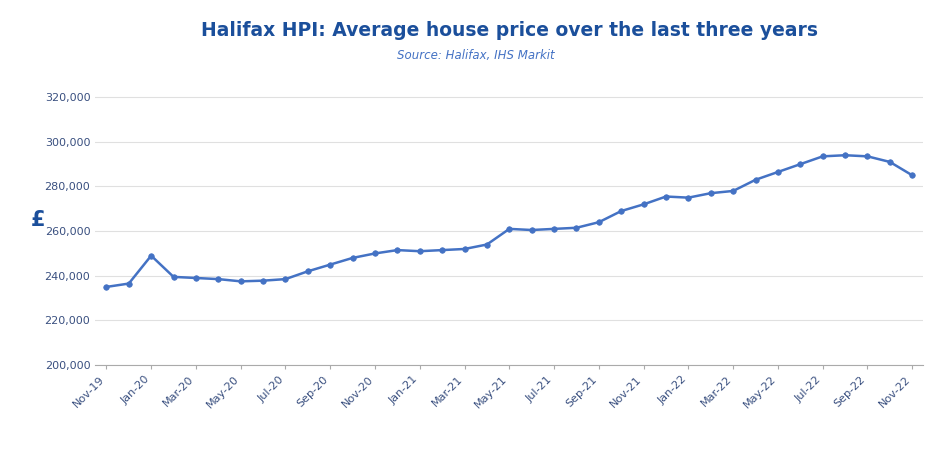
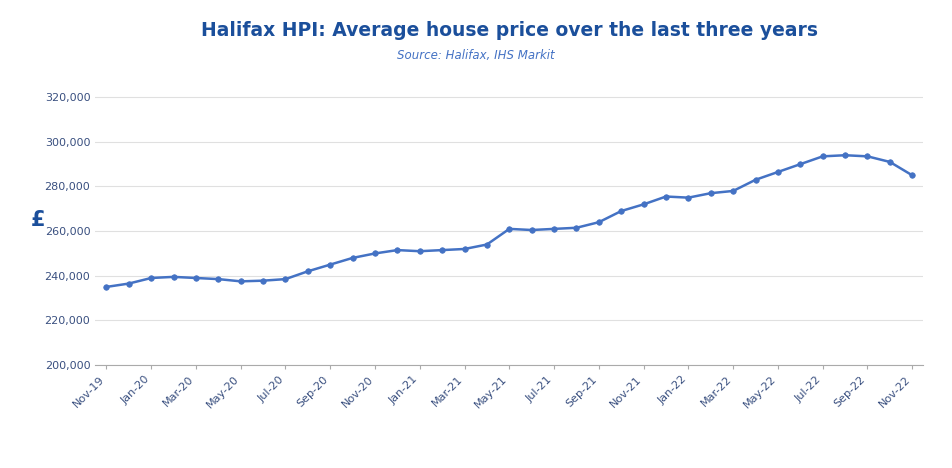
Jan-20: 249,000 -> 239,000
